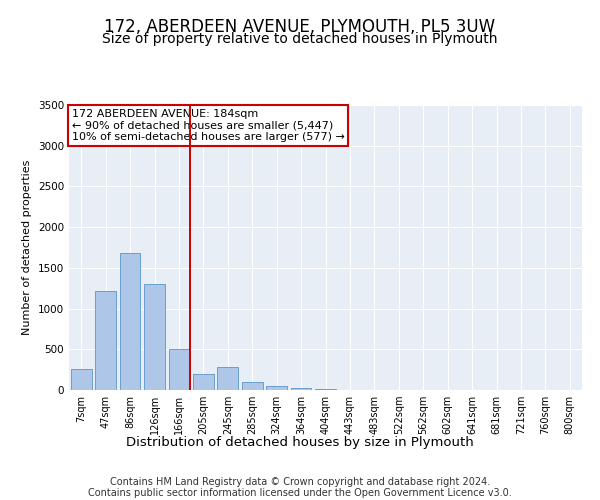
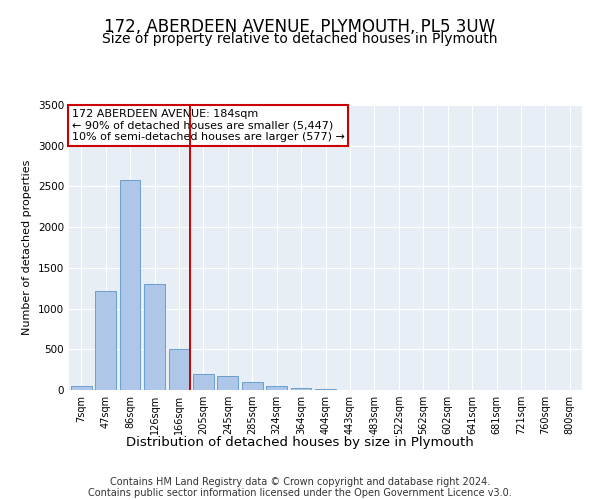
7sqm: 260 -> 50
86sqm: 1680 -> 2580
245sqm: 280 -> 170
